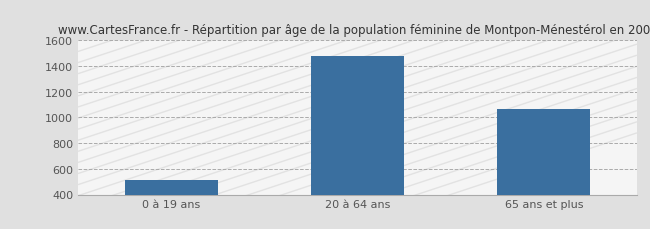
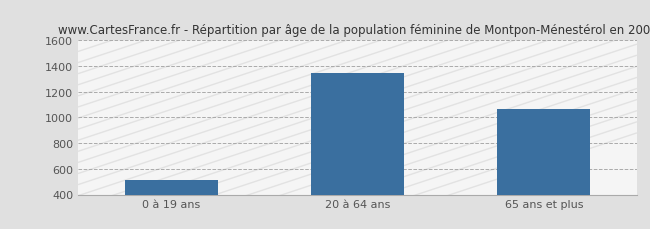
20 à 64 ans: 1480 -> 1350
